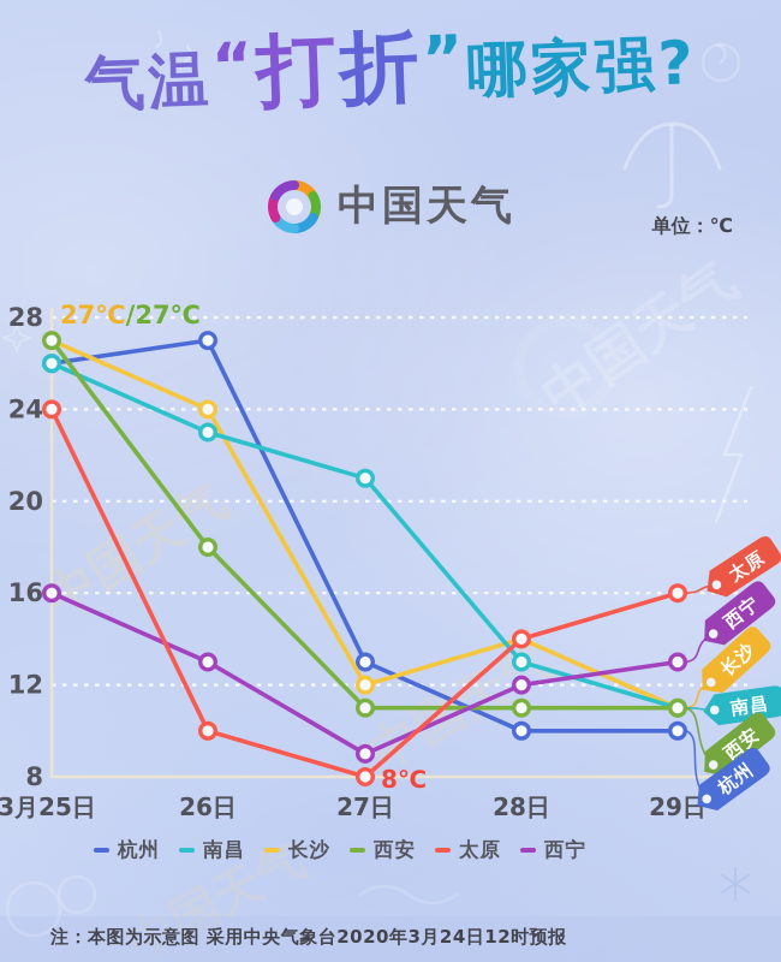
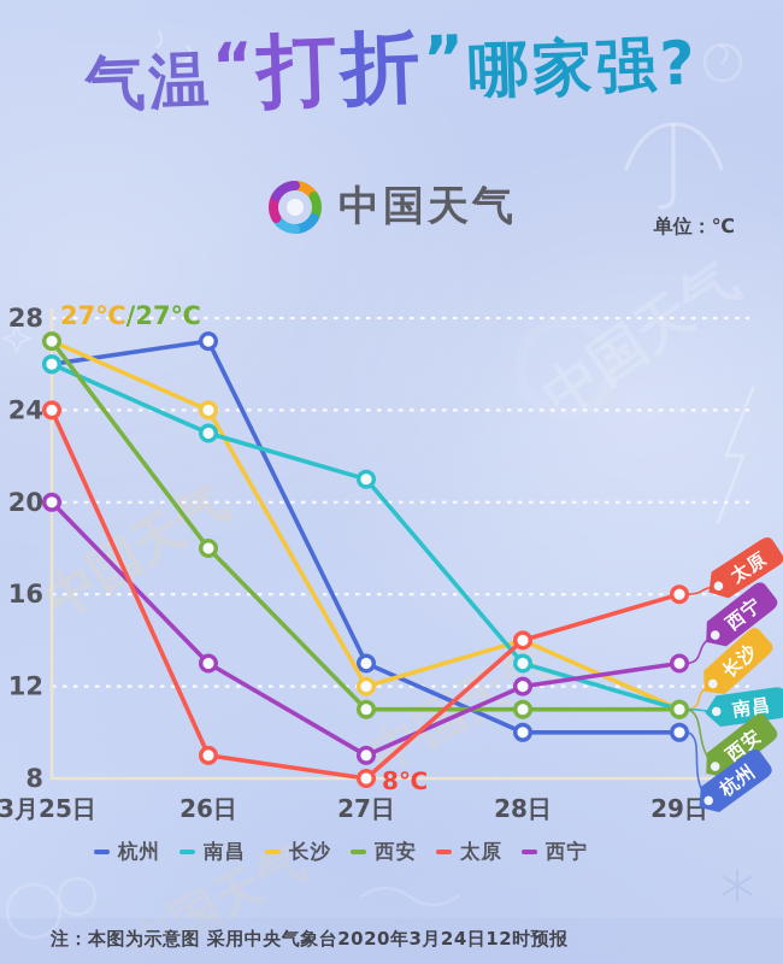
西宁/3月25日: 16 -> 20
太原/26日: 10 -> 9
